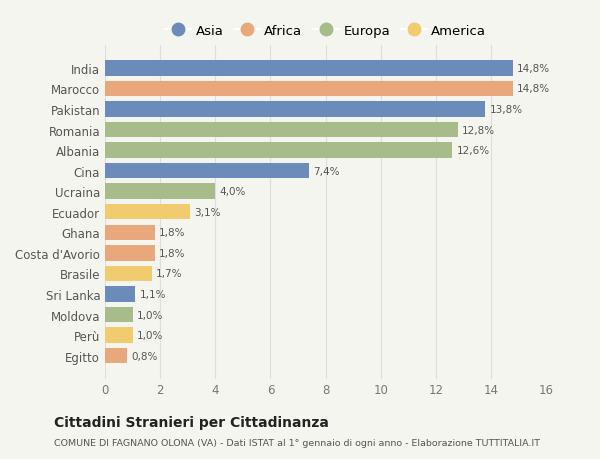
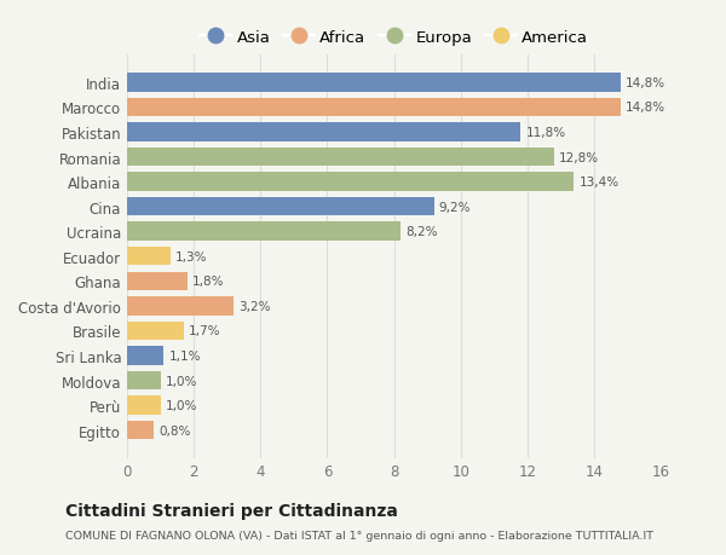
Pakistan: 13,8% -> 11,8%
Albania: 12,6% -> 13,4%
Cina: 7,4% -> 9,2%
Ucraina: 4,0% -> 8,2%
Ecuador: 3,1% -> 1,3%
Costa d'Avorio: 1,8% -> 3,2%
